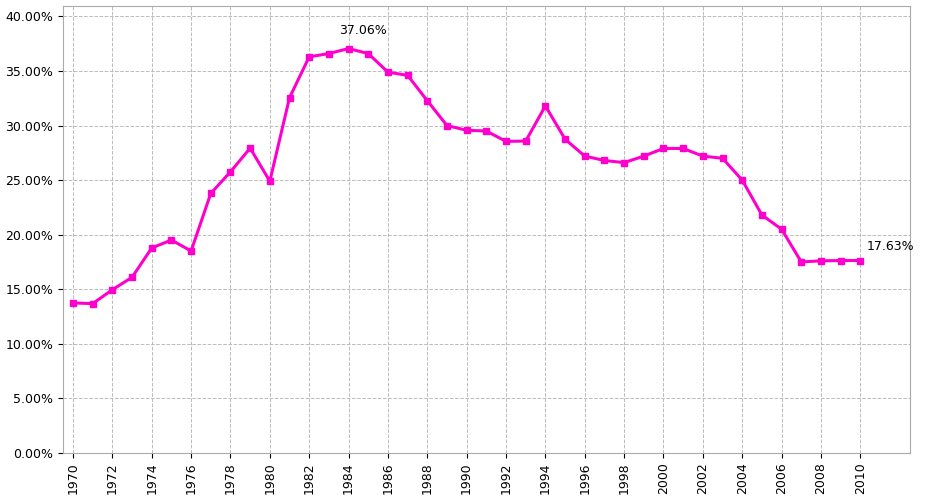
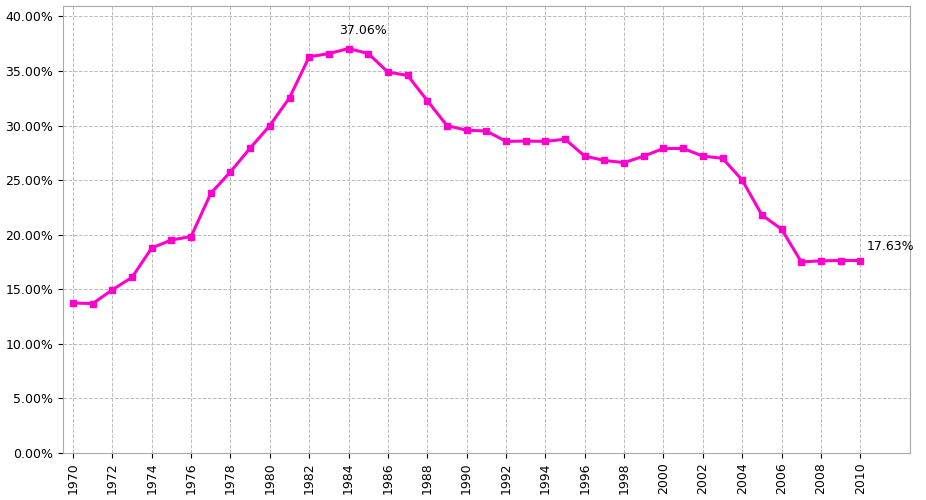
1976: 18.5% -> 19.8%
1980: 24.9% -> 30.0%
1994: 31.8% -> 28.5%
